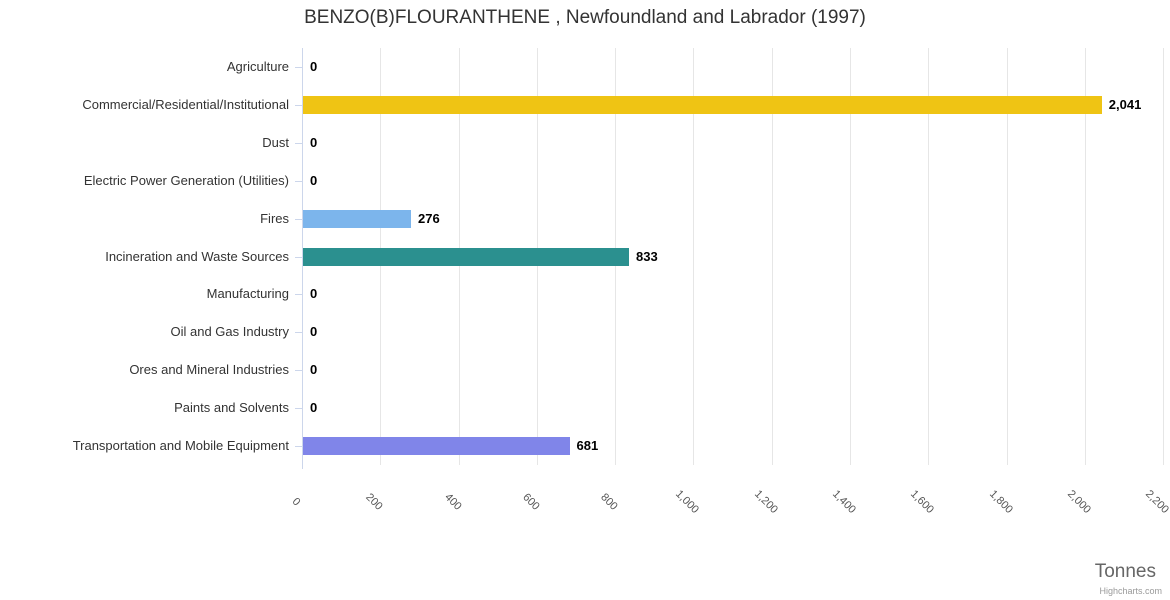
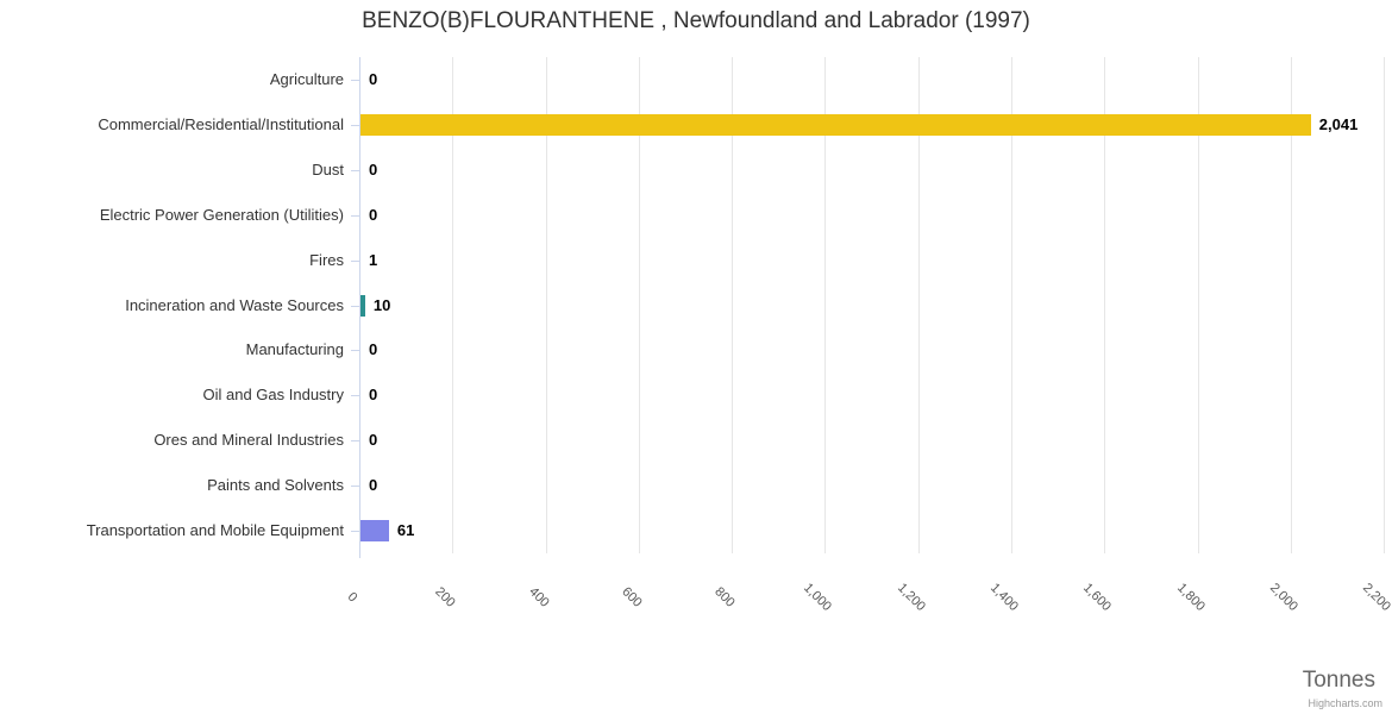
Fires: 276 -> 1
Incineration and Waste Sources: 833 -> 10
Transportation and Mobile Equipment: 681 -> 61
